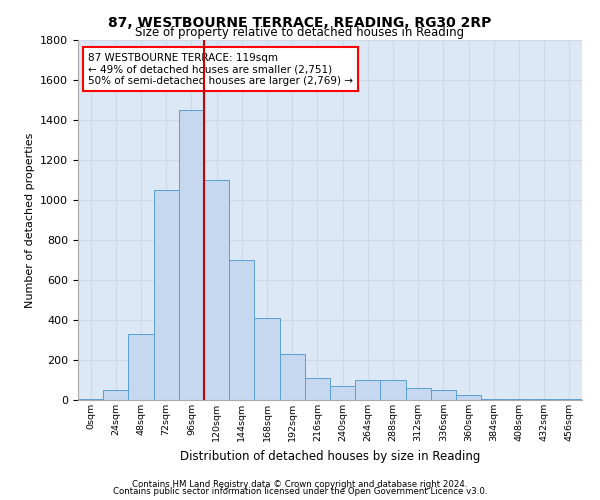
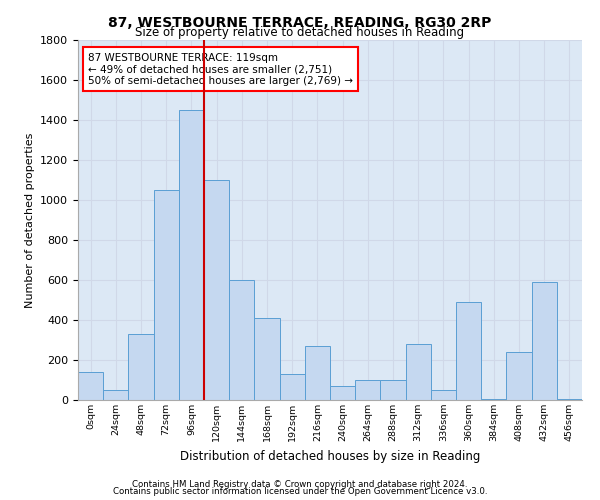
0sqm: 0 -> 140
144sqm: 700 -> 600
192sqm: 230 -> 130
216sqm: 110 -> 270
312sqm: 60 -> 280
360sqm: 20 -> 490
408sqm: 0 -> 240
432sqm: 0 -> 590
